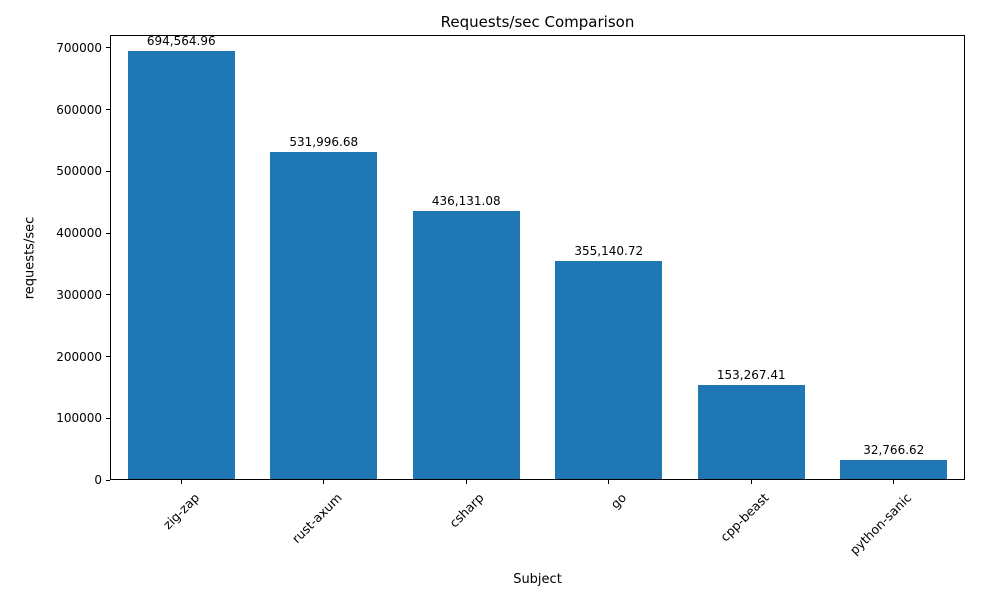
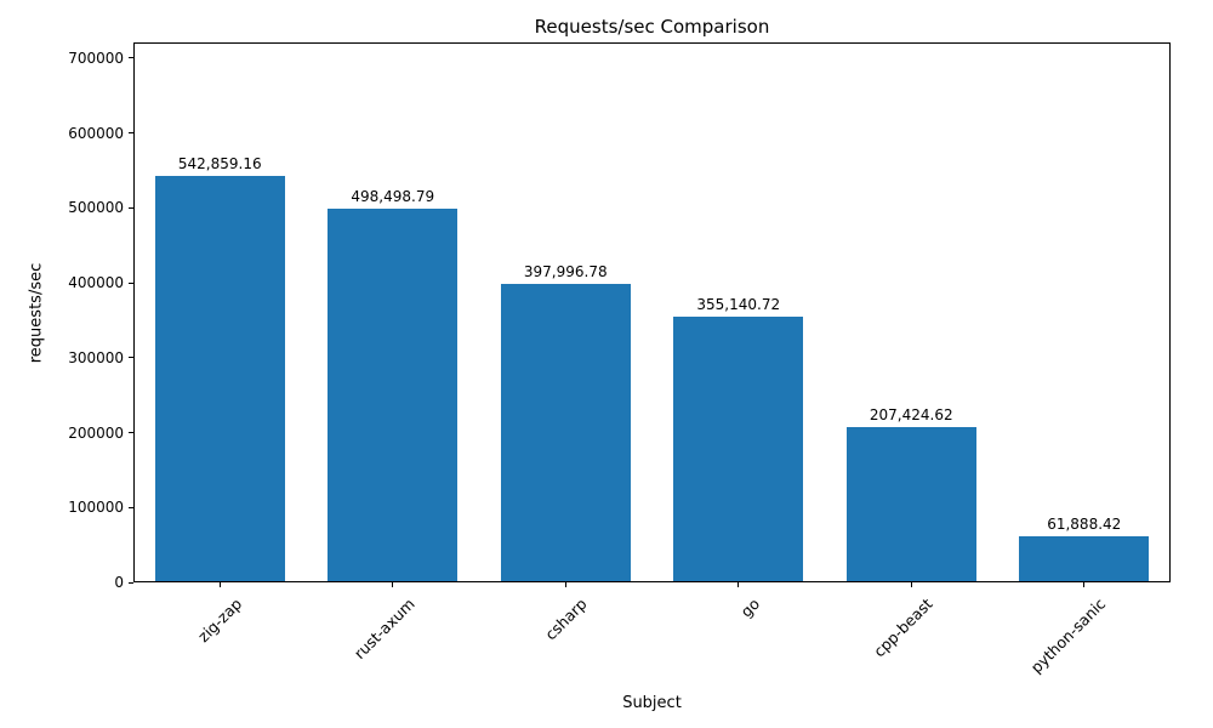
zig-zap: 694,564.96 -> 542,859.16
rust-axum: 531,996.68 -> 498,498.79
csharp: 436,131.08 -> 397,996.78
cpp-beast: 153,267.41 -> 207,424.62
python-sanic: 32,766.62 -> 61,888.42
